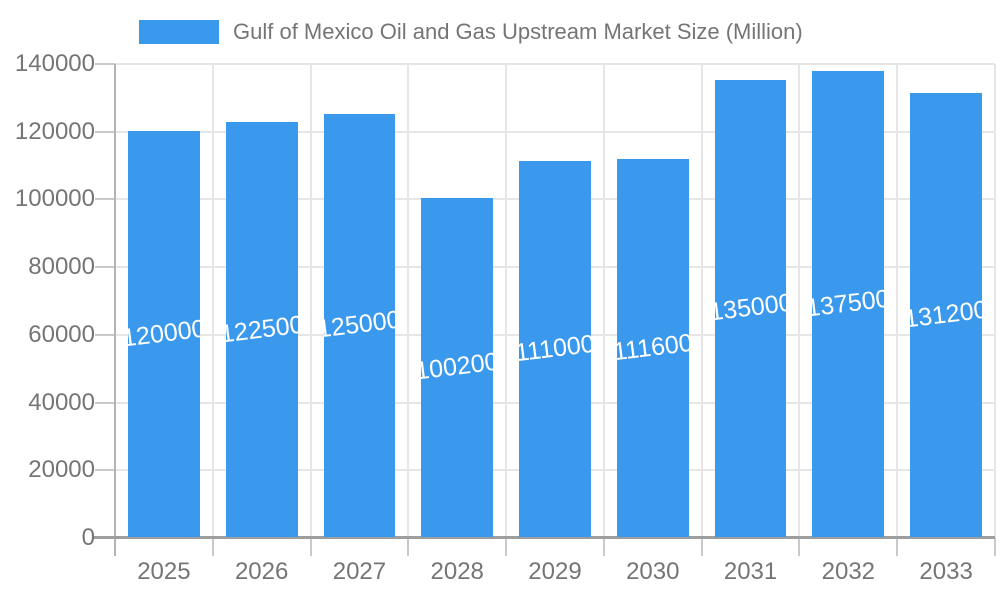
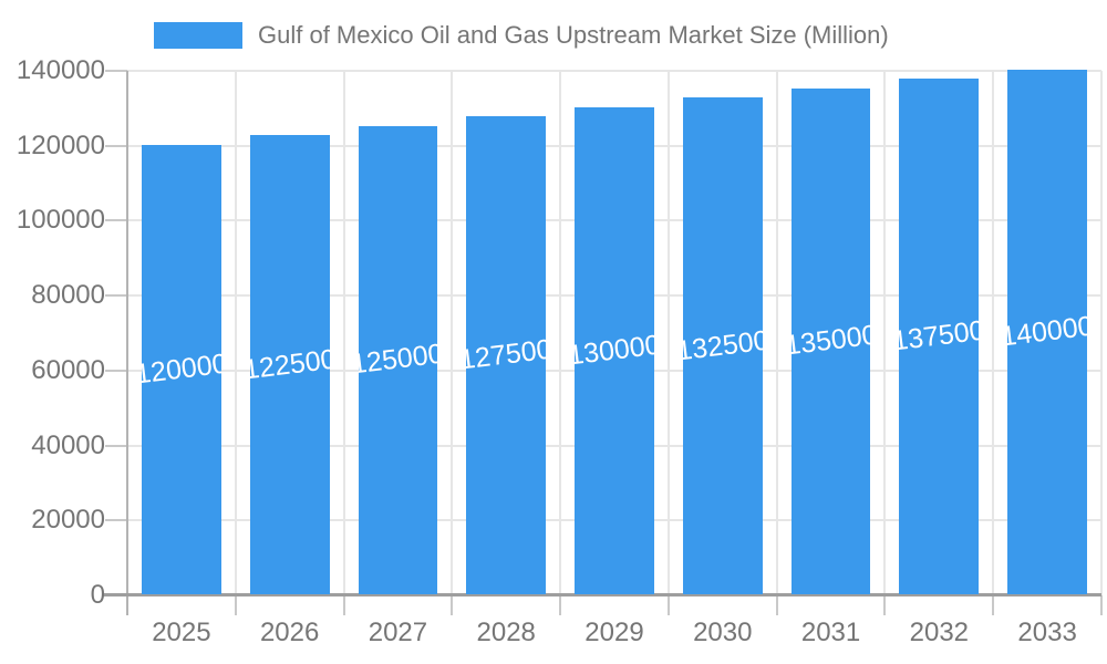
2028: 100200 -> 127500
2029: 111000 -> 130000
2030: 111600 -> 132500
2033: 131200 -> 140000
